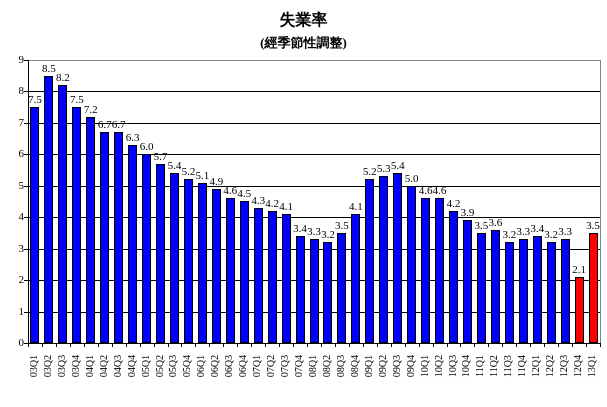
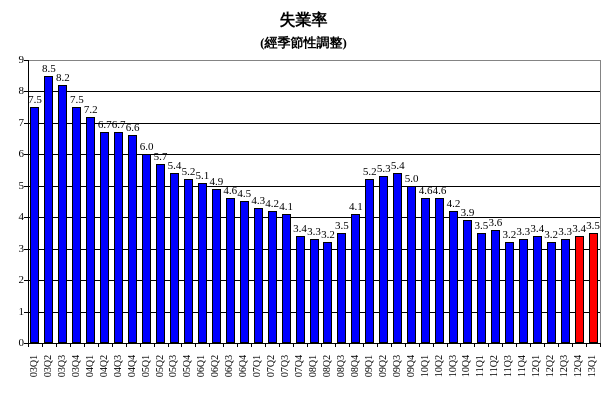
04Q4: 6.3 -> 6.6
12Q4: 2.1 -> 3.4
